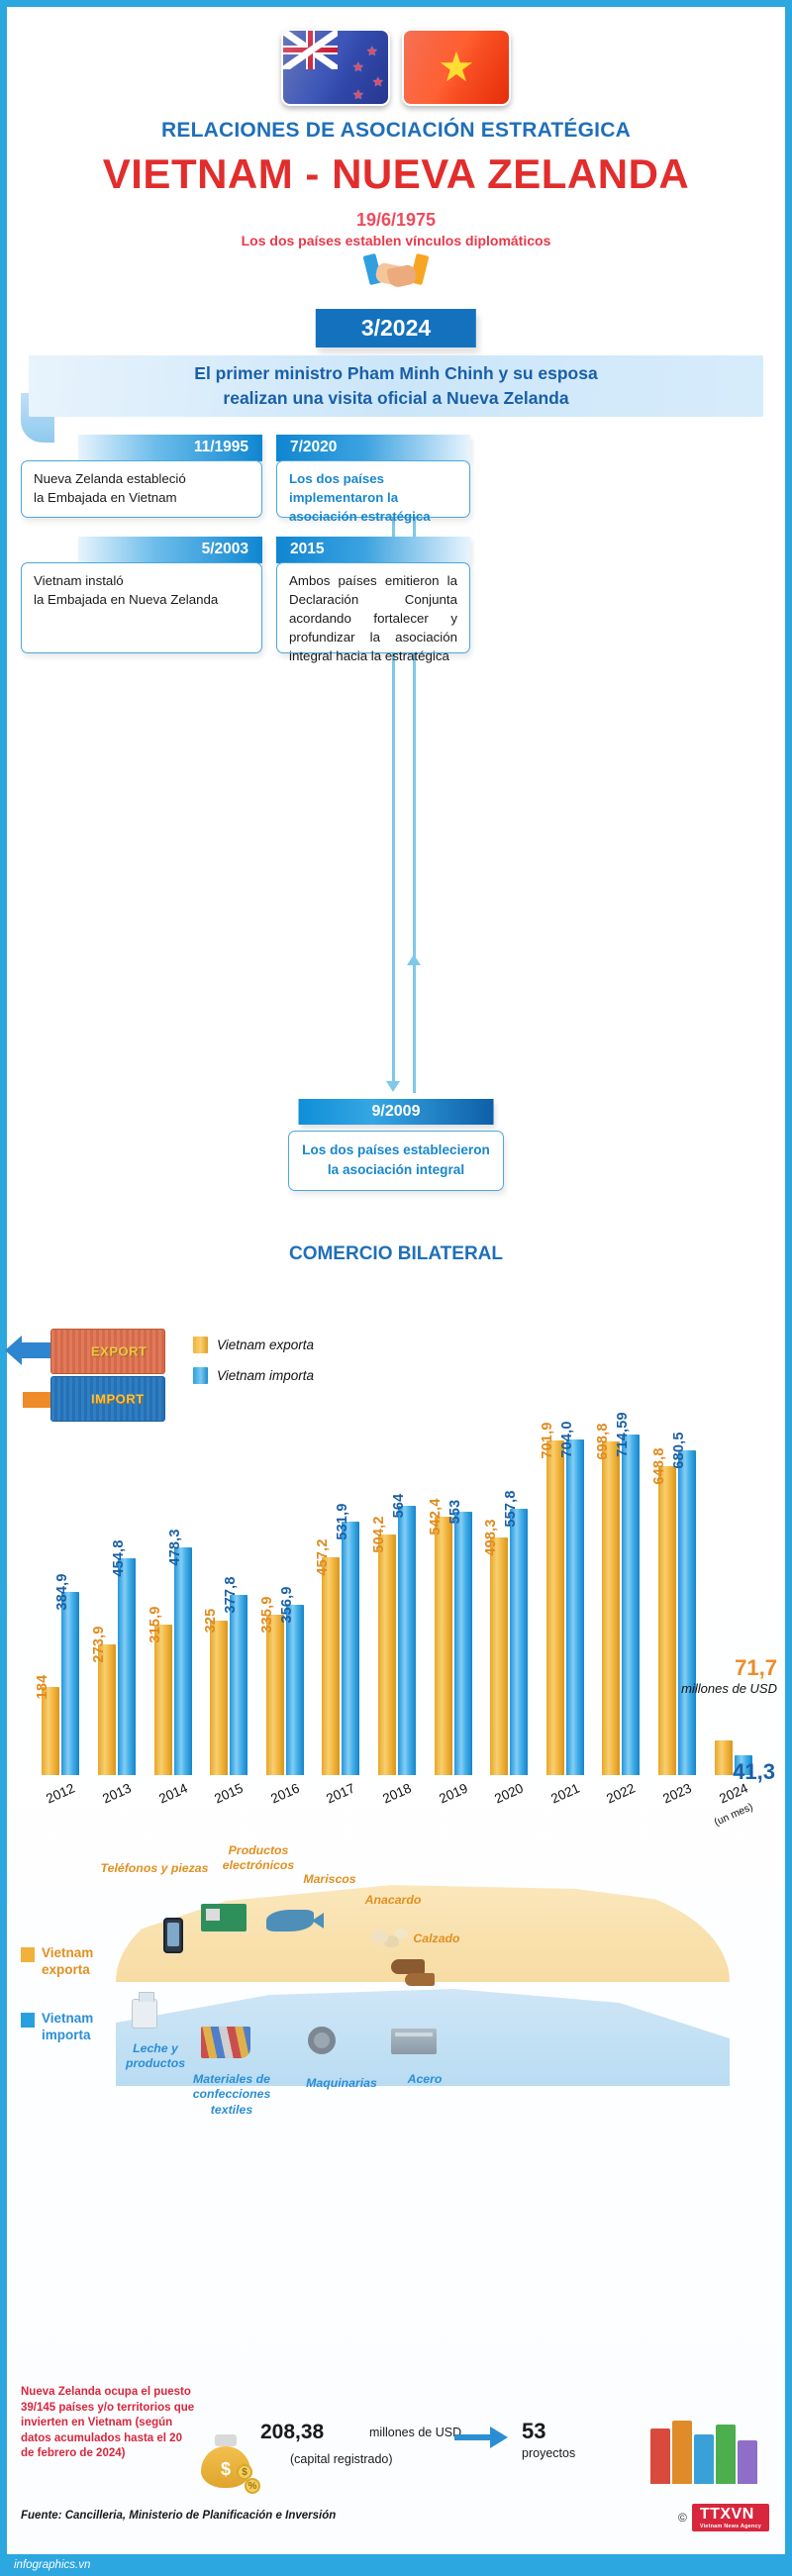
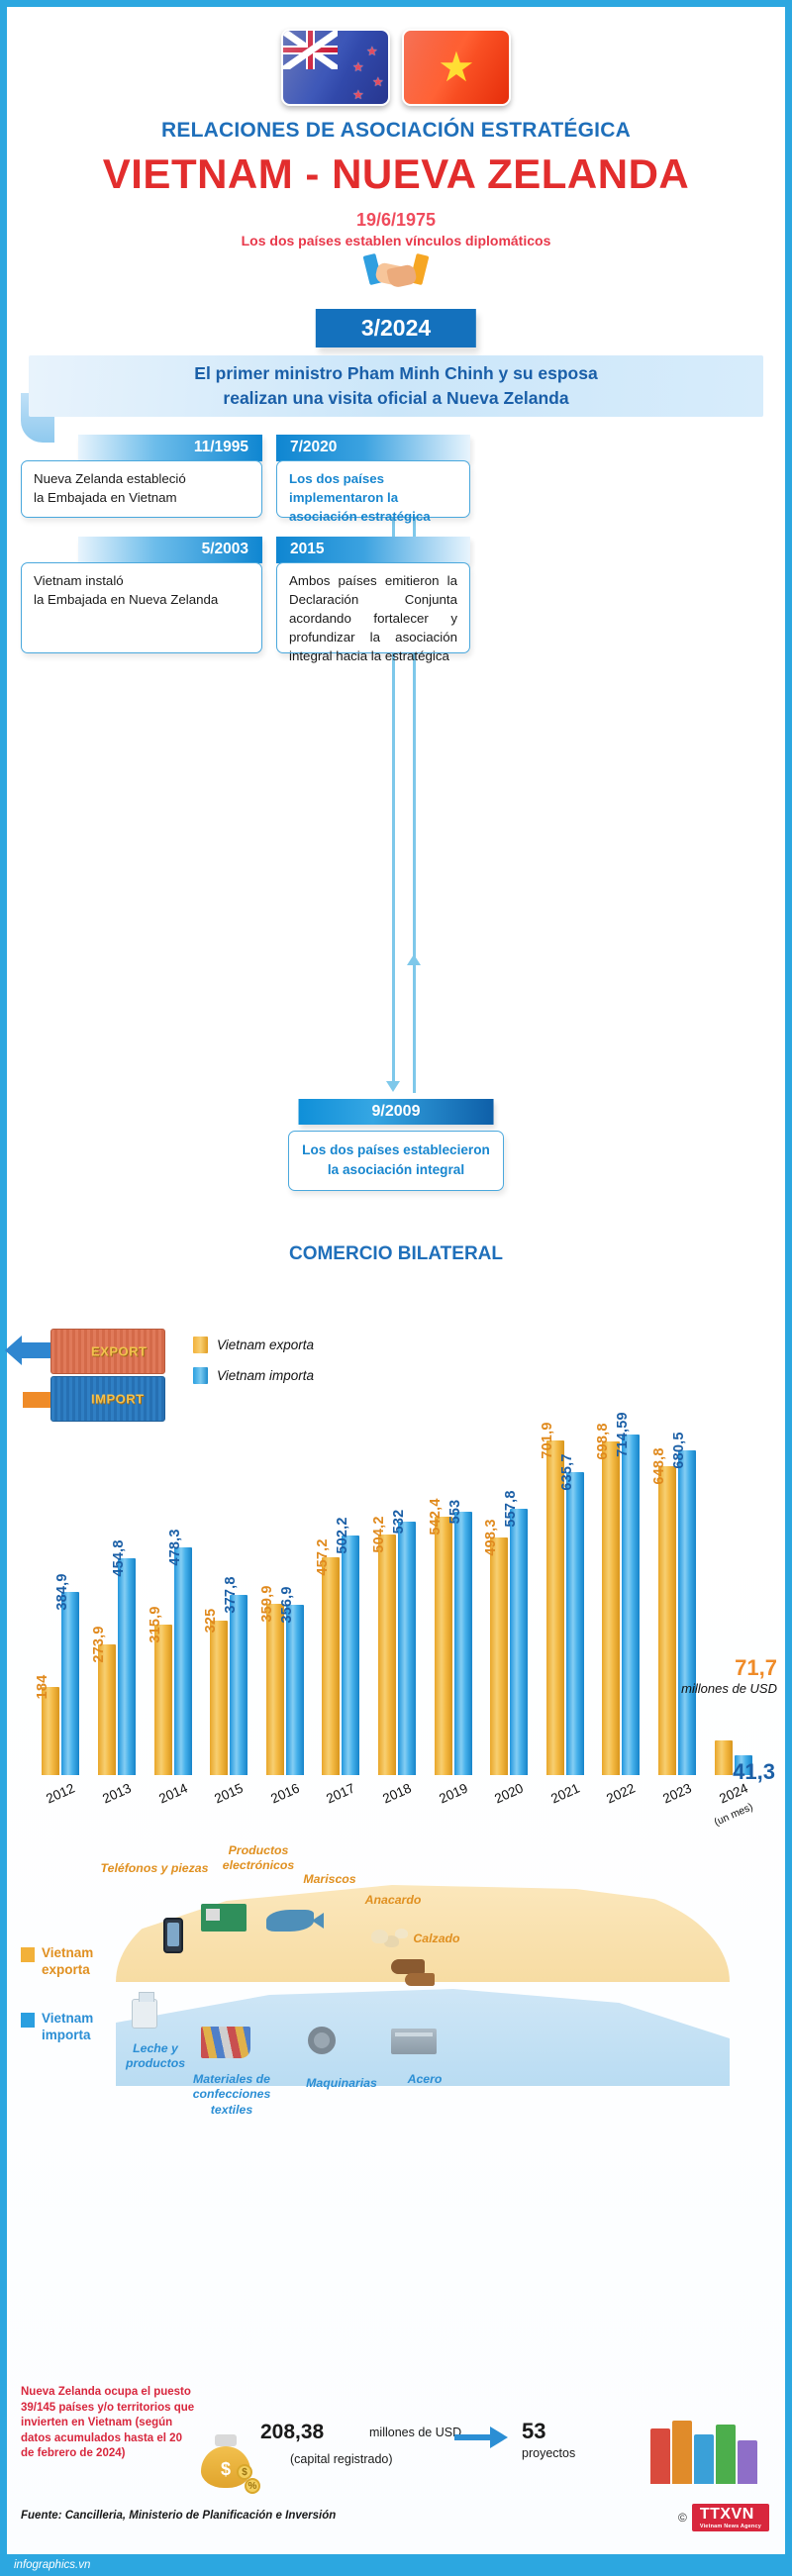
Vietnam exporta/2016: 335,9 -> 359,9
Vietnam importa/2017: 531,9 -> 502,2
Vietnam importa/2018: 564 -> 532
Vietnam importa/2021: 704,0 -> 635,7
